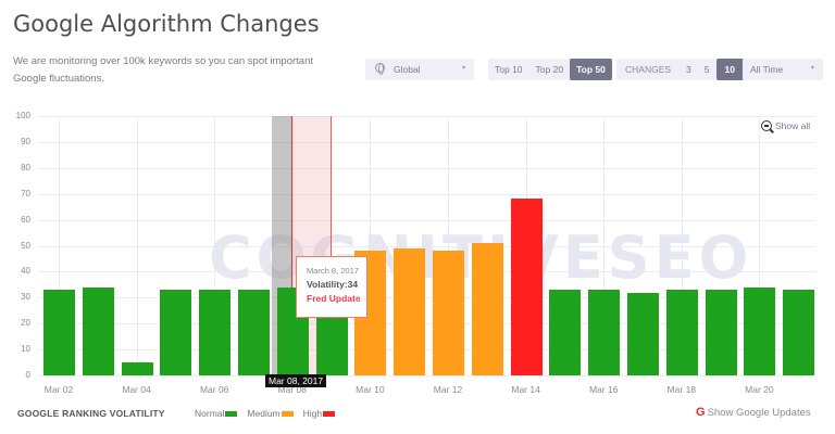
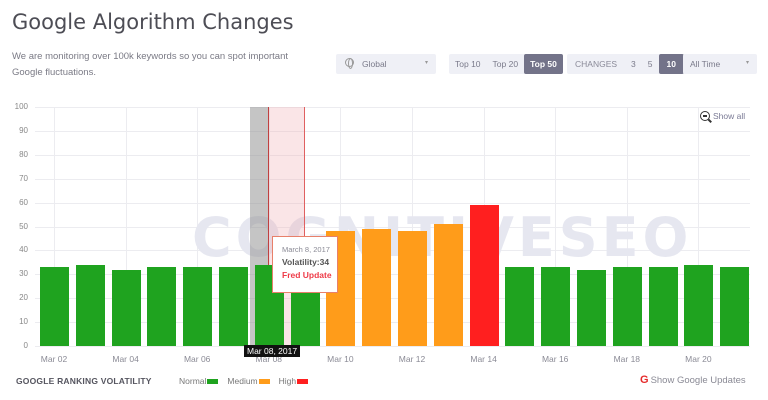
Mar 04: 5 -> 32
Mar 14: 68 -> 59
